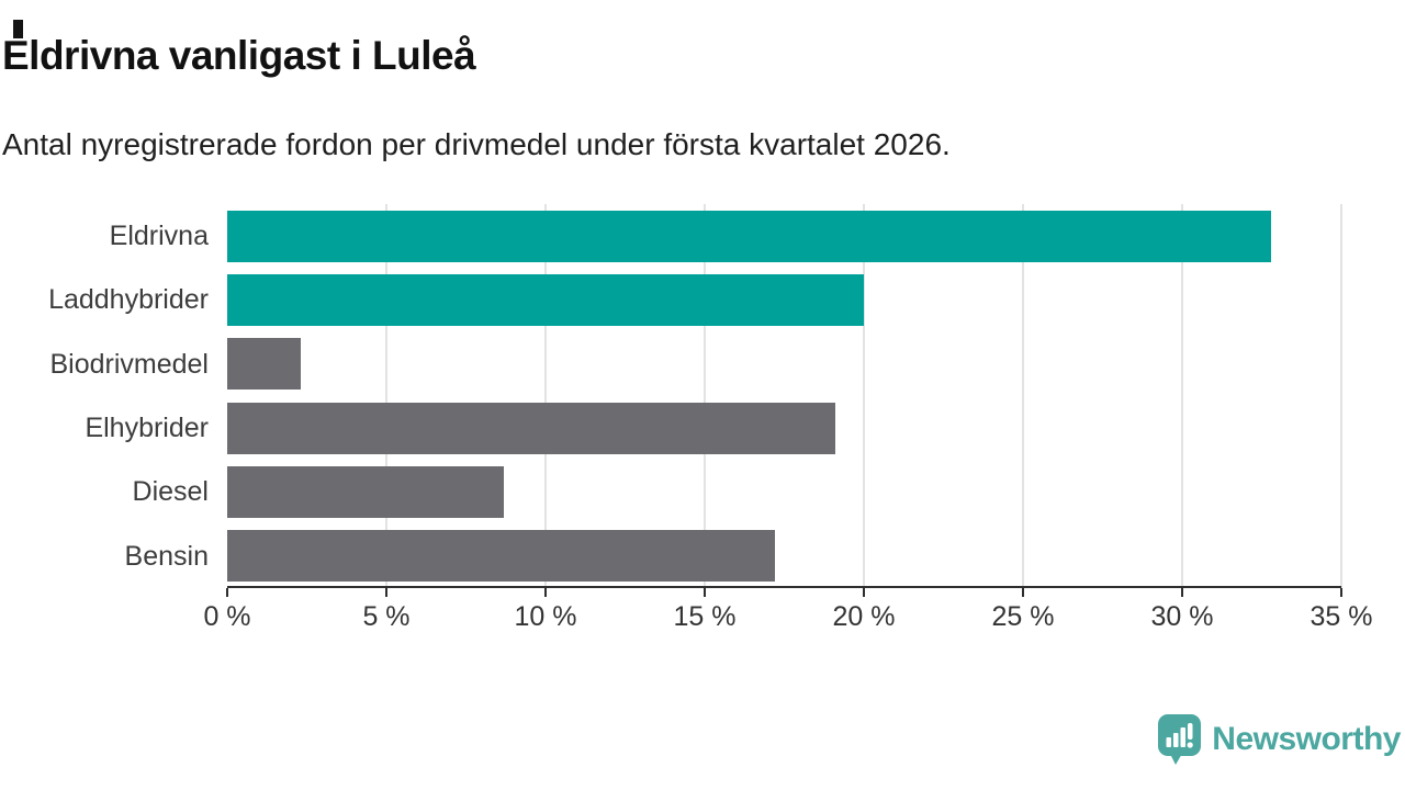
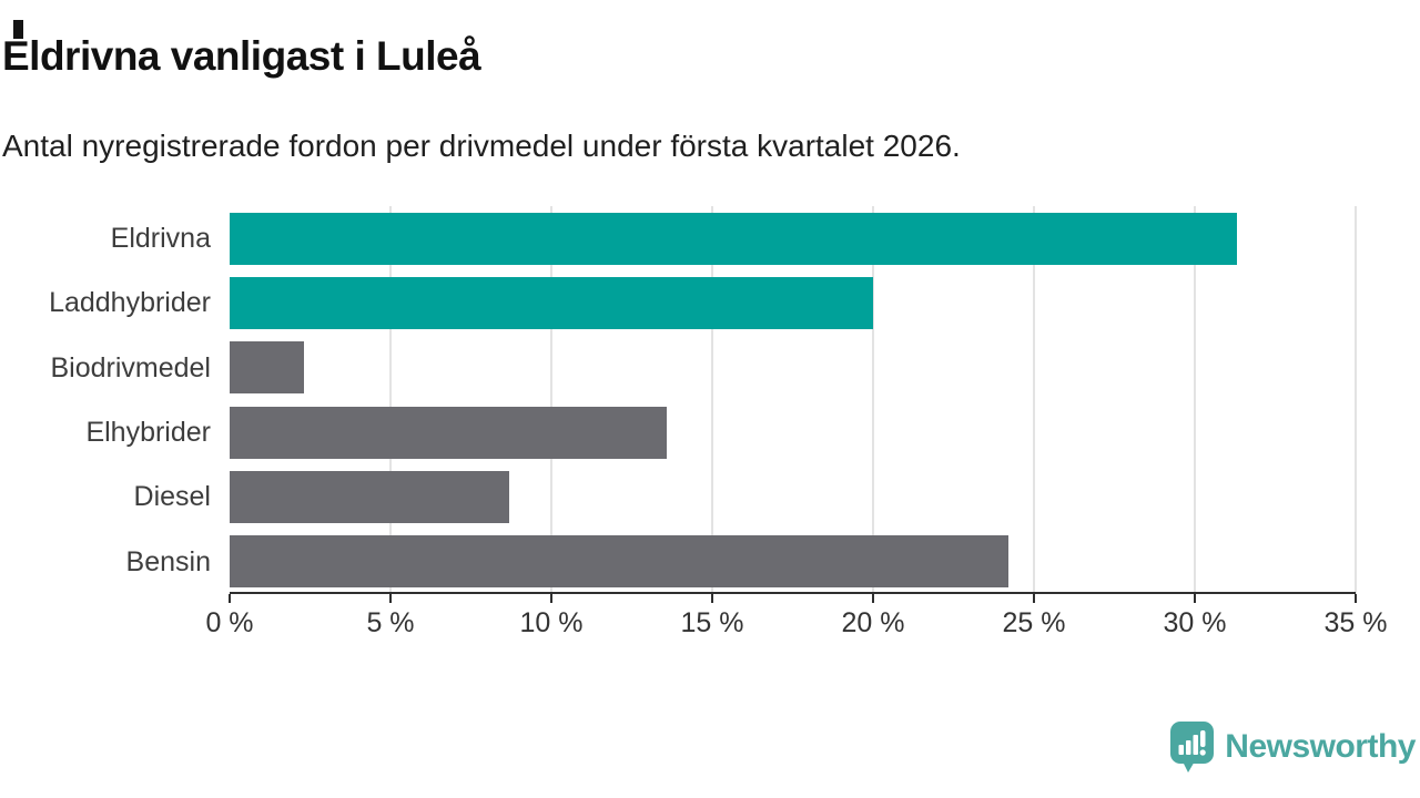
Eldrivna: 32.8% -> 31.3%
Elhybrider: 19.1% -> 13.6%
Bensin: 17.2% -> 24.2%
